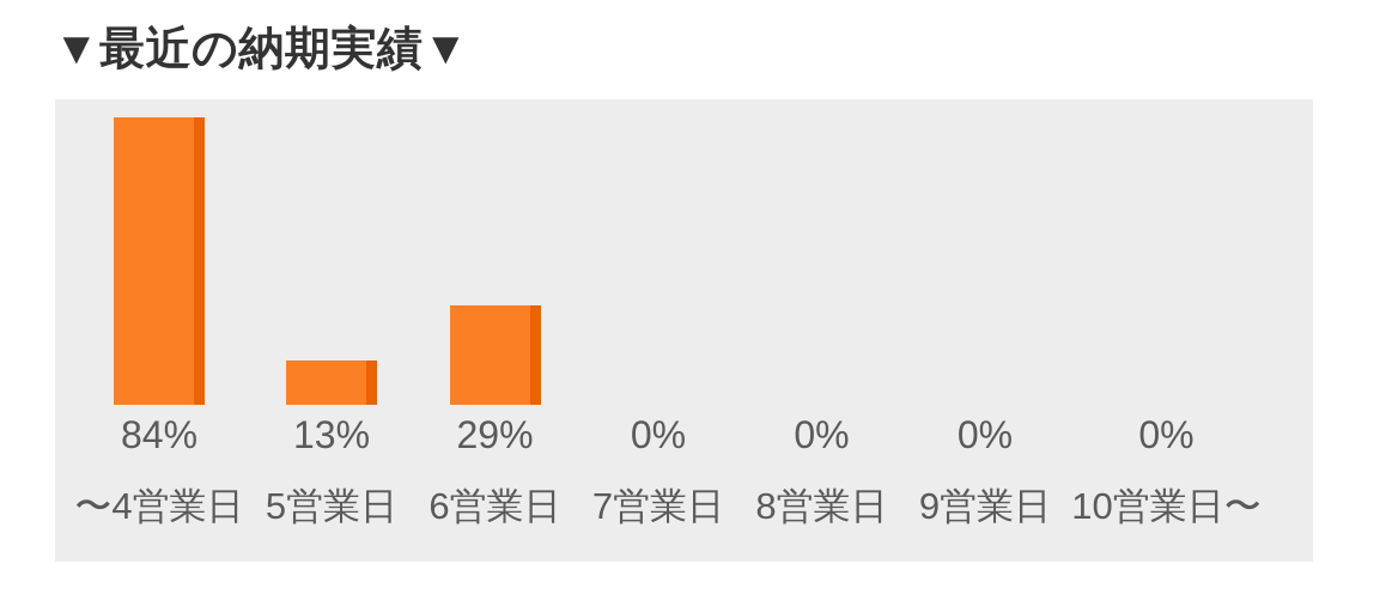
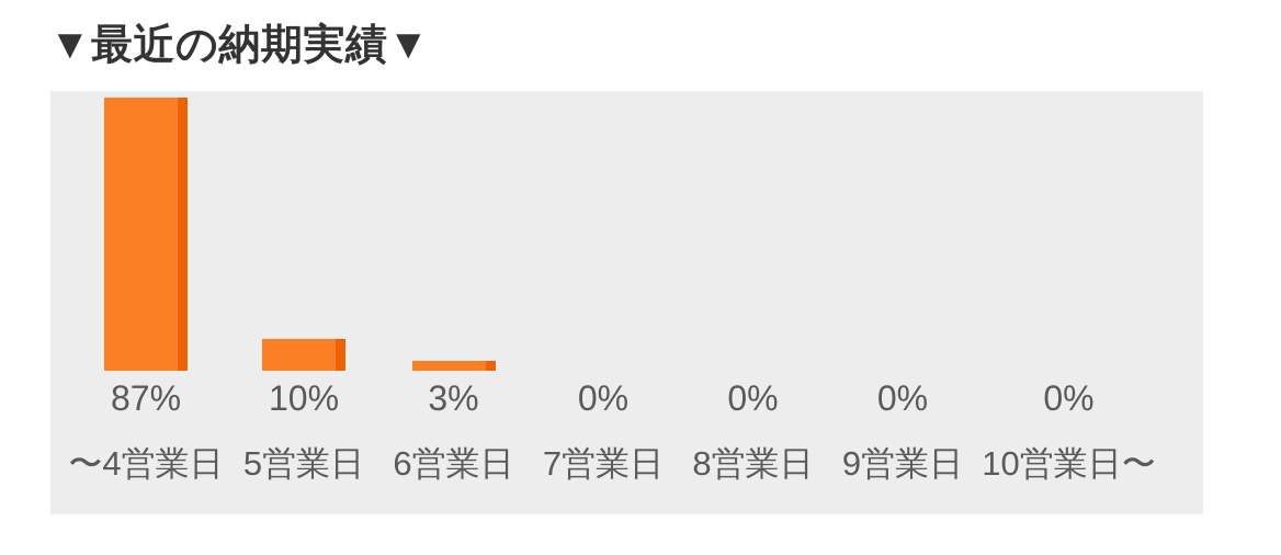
〜4営業日: 84% -> 87%
5営業日: 13% -> 10%
6営業日: 29% -> 3%
